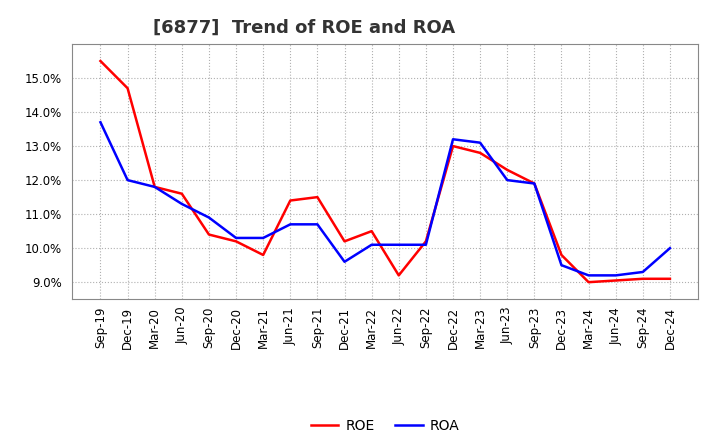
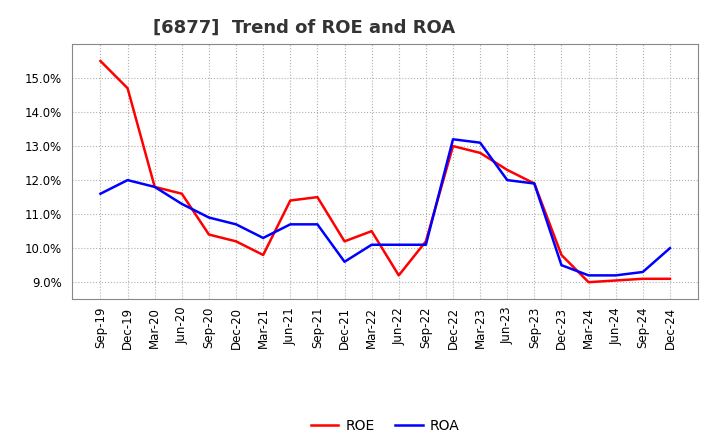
ROA/Sep-19: 13.7% -> 11.6%
ROA/Dec-20: 10.3% -> 10.7%
